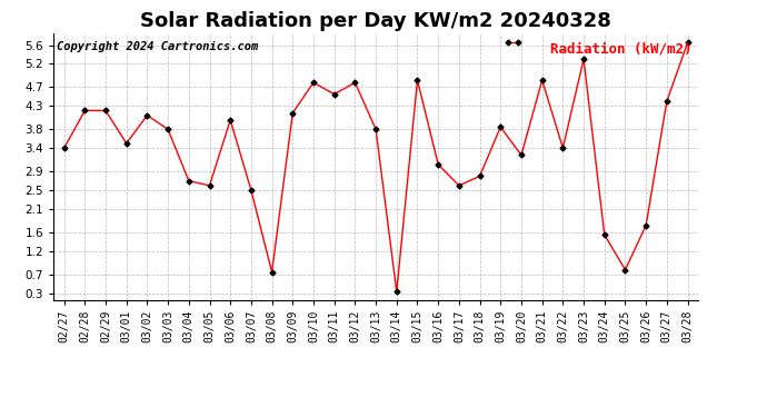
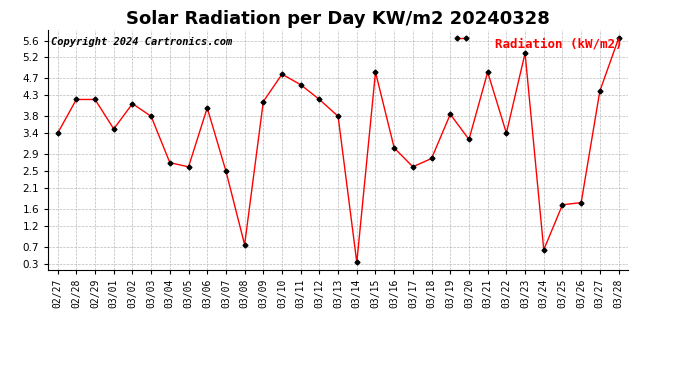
03/12: 4.80 -> 4.20
03/24: 1.55 -> 0.63
03/25: 0.80 -> 1.70
